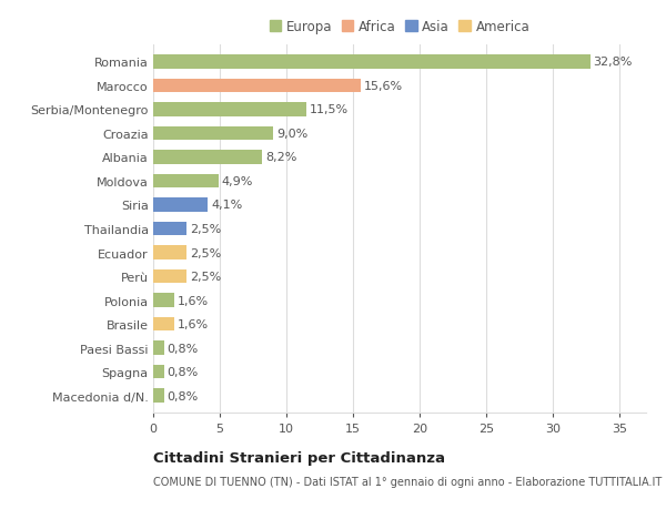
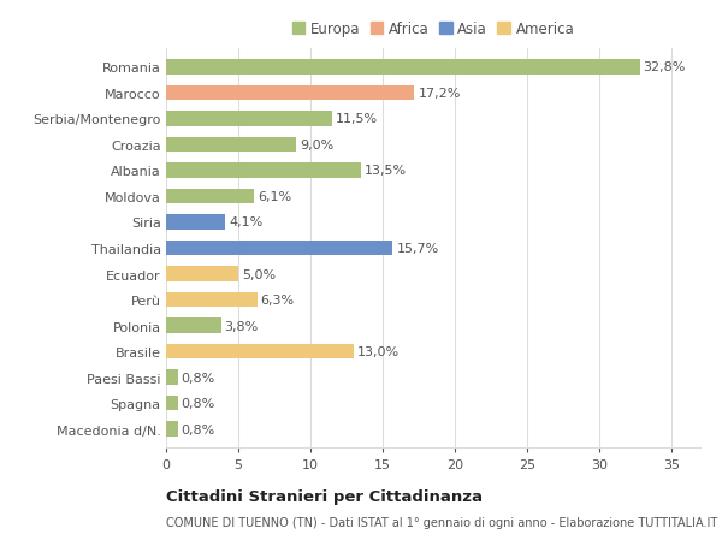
Marocco: 15,6% -> 17,2%
Albania: 8,2% -> 13,5%
Moldova: 4,9% -> 6,1%
Thailandia: 2,5% -> 15,7%
Ecuador: 2,5% -> 5,0%
Perù: 2,5% -> 6,3%
Polonia: 1,6% -> 3,8%
Brasile: 1,6% -> 13,0%
